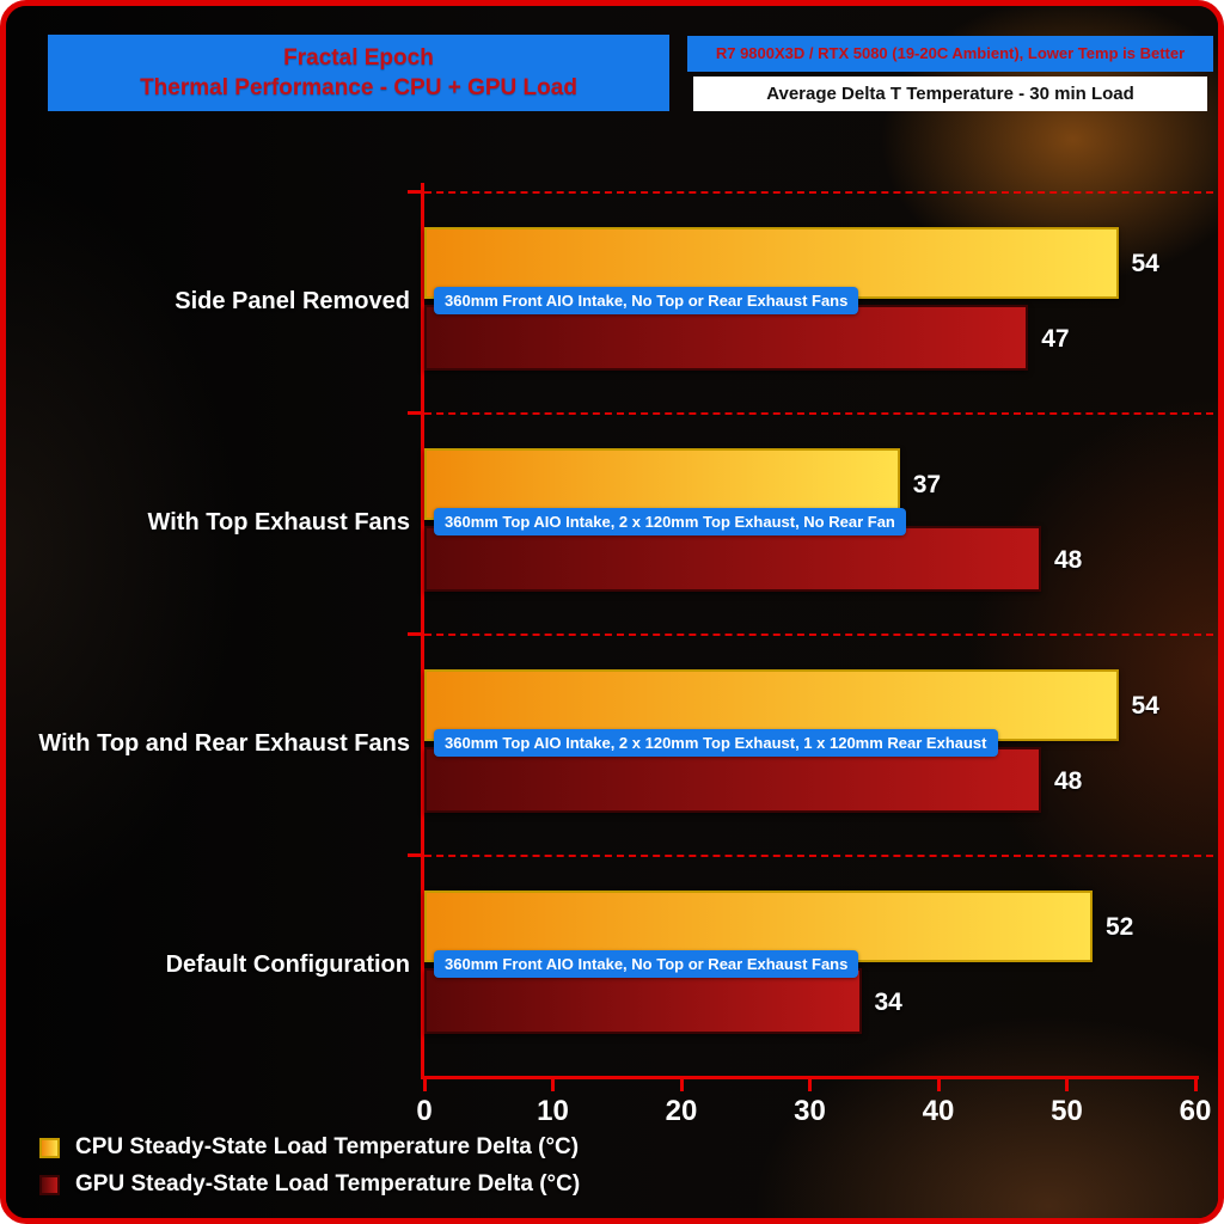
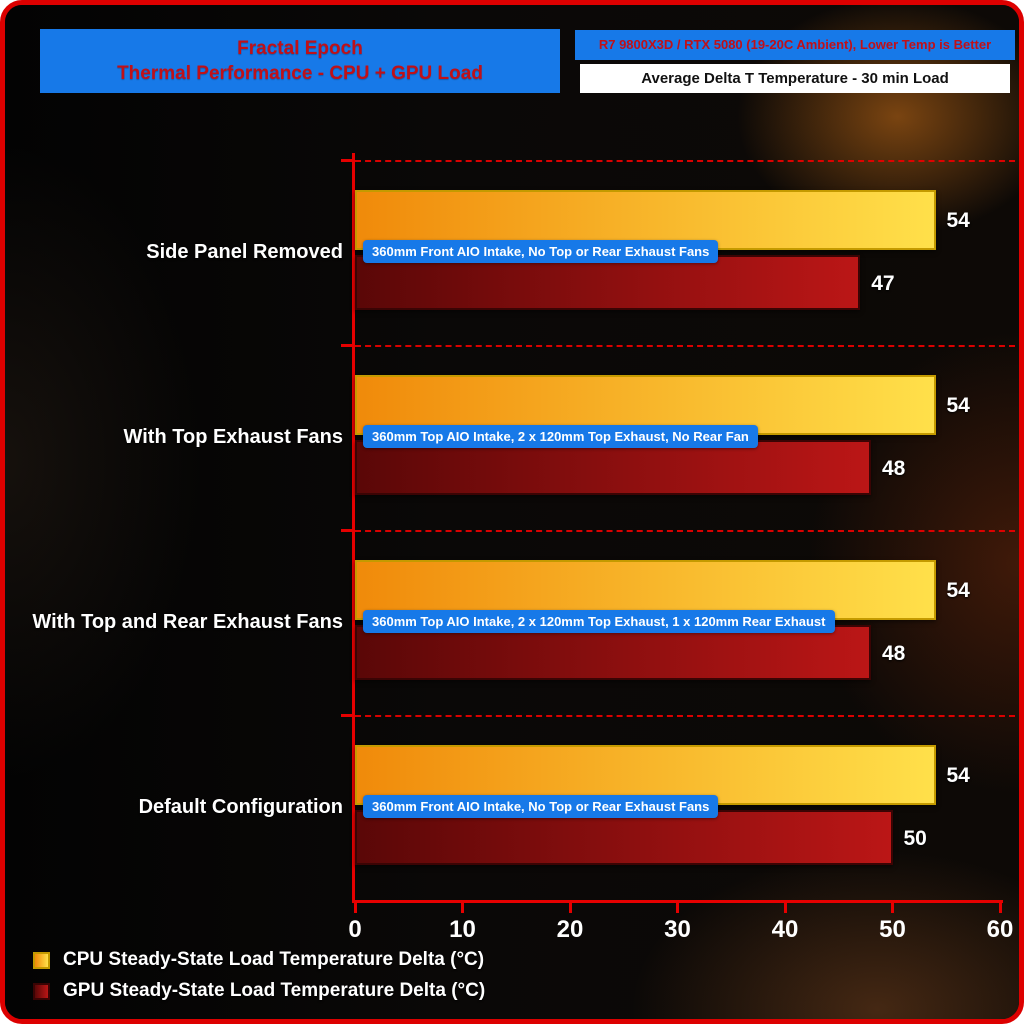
CPU Steady-State Load Temperature Delta (°C)/With Top Exhaust Fans: 37 -> 54
CPU Steady-State Load Temperature Delta (°C)/Default Configuration: 52 -> 54
GPU Steady-State Load Temperature Delta (°C)/Default Configuration: 34 -> 50
